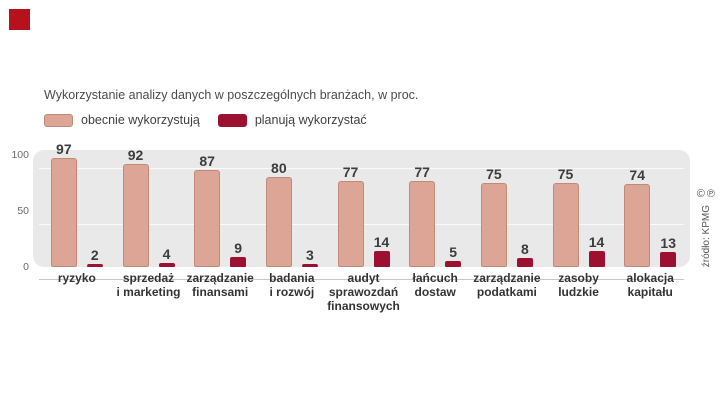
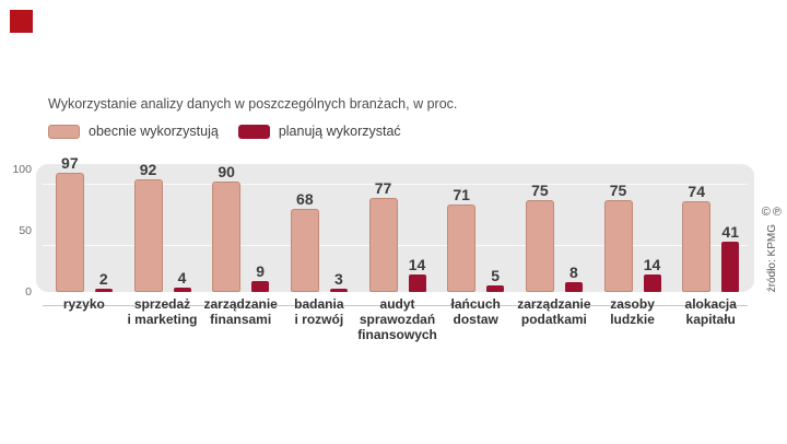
obecnie wykorzystują/zarządzanie finansami: 87 -> 90
obecnie wykorzystują/badania i rozwój: 80 -> 68
obecnie wykorzystują/łańcuch dostaw: 77 -> 71
planują wykorzystać/alokacja kapitału: 13 -> 41
